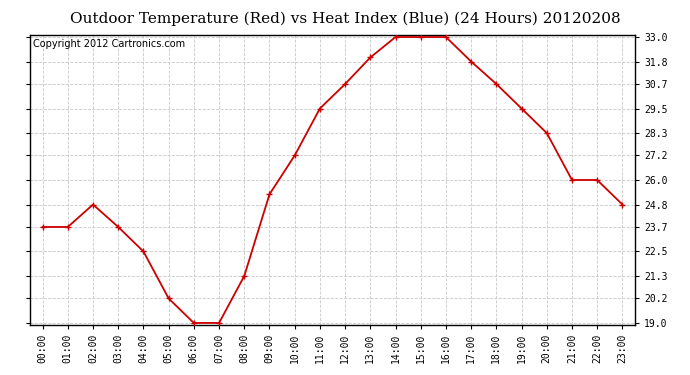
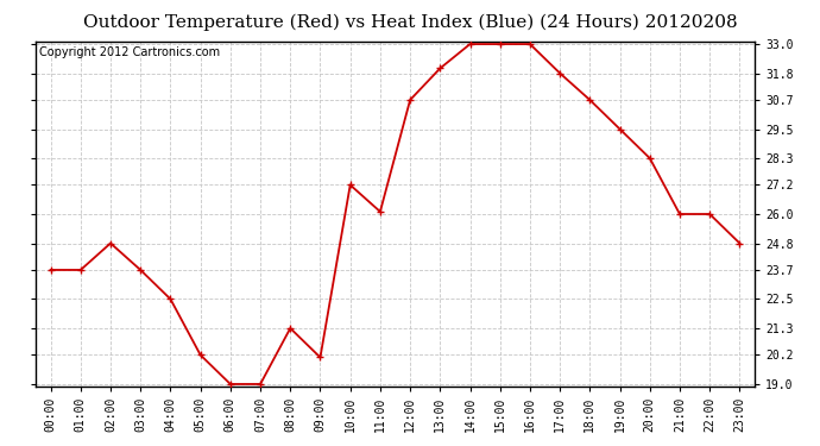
09:00: 25.3 -> 20.1
11:00: 29.5 -> 26.1
